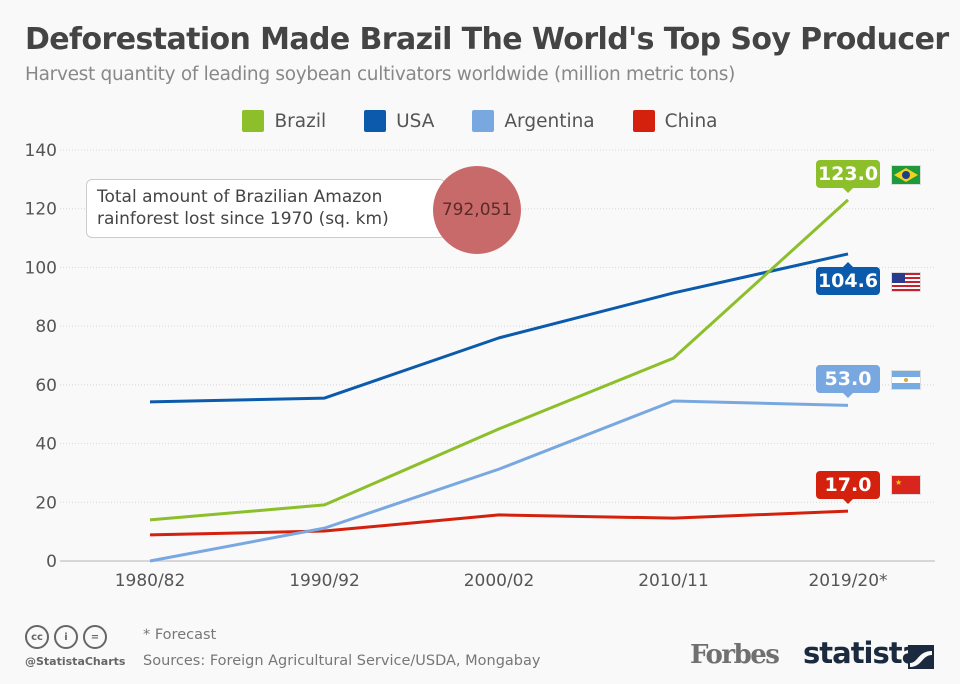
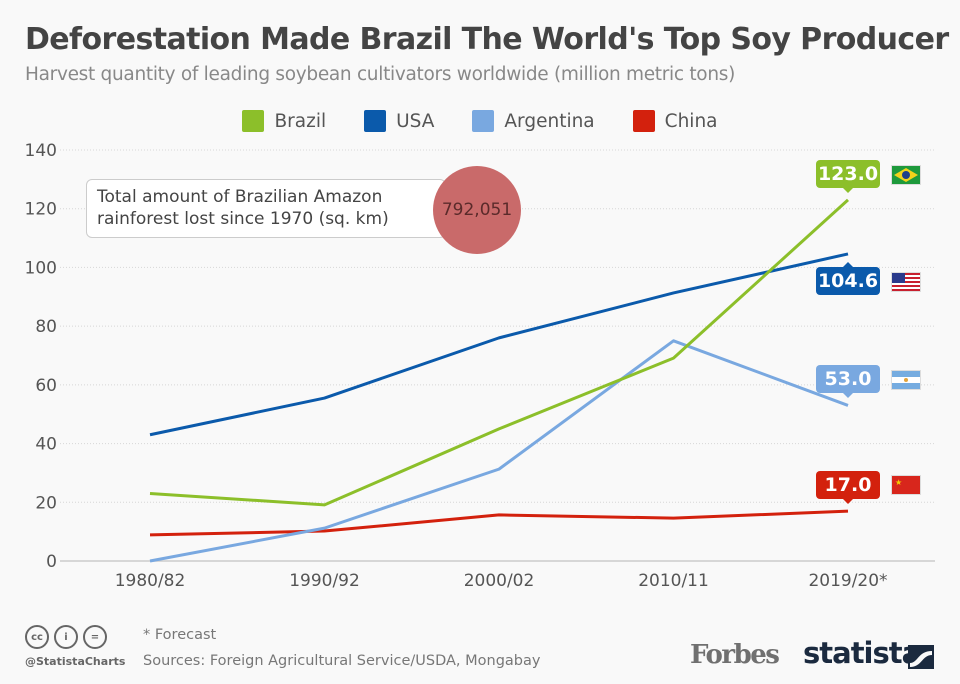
Brazil/1980/82: 14 -> 23
USA/1980/82: 54 -> 43
Argentina/2010/11: 54 -> 75
